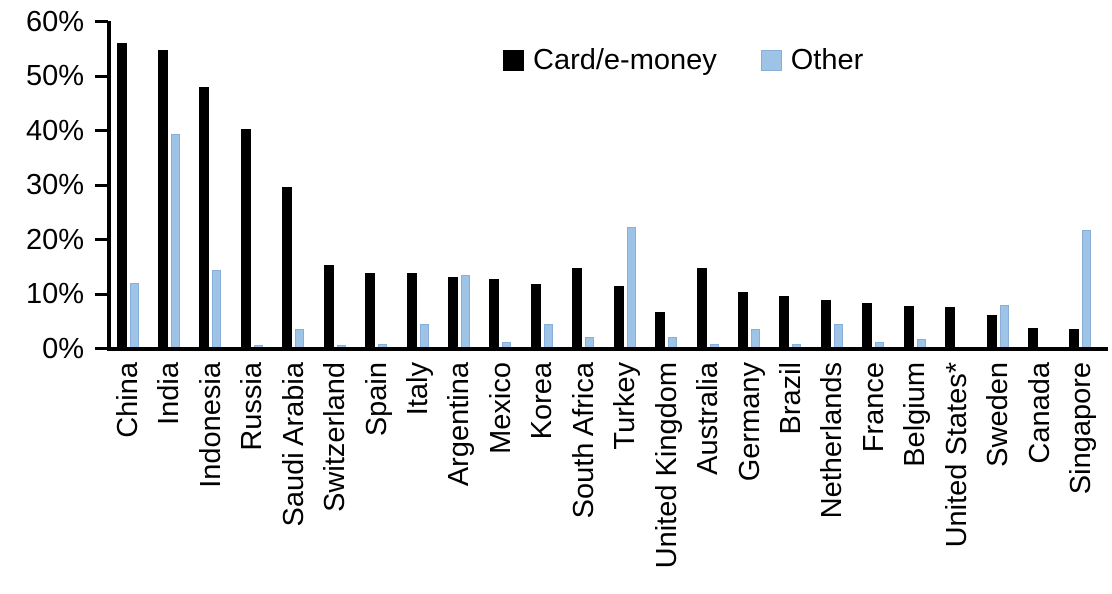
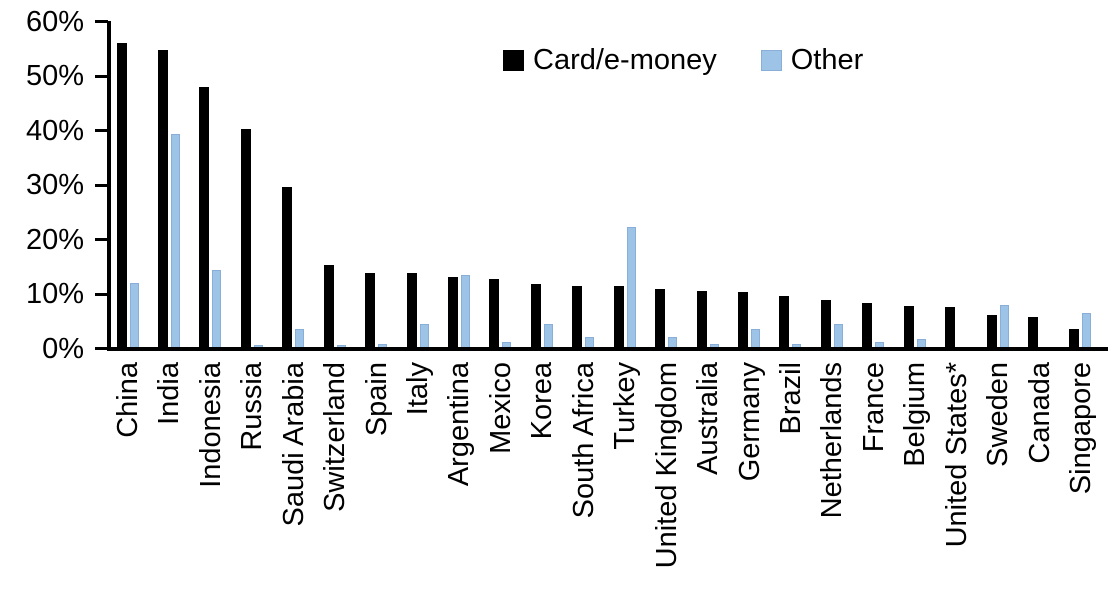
Card/e-money/South Africa: 15% -> 12%
Card/e-money/United Kingdom: 7% -> 11%
Card/e-money/Australia: 15% -> 11%
Card/e-money/Canada: 4% -> 6%
Other/Singapore: 22% -> 7%
